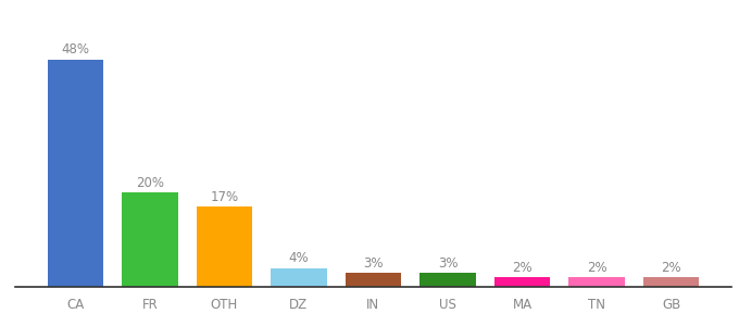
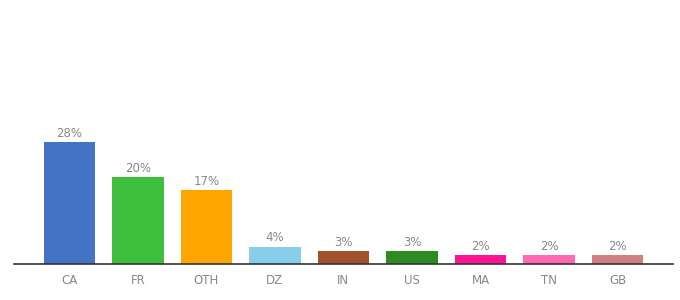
CA: 48% -> 28%
